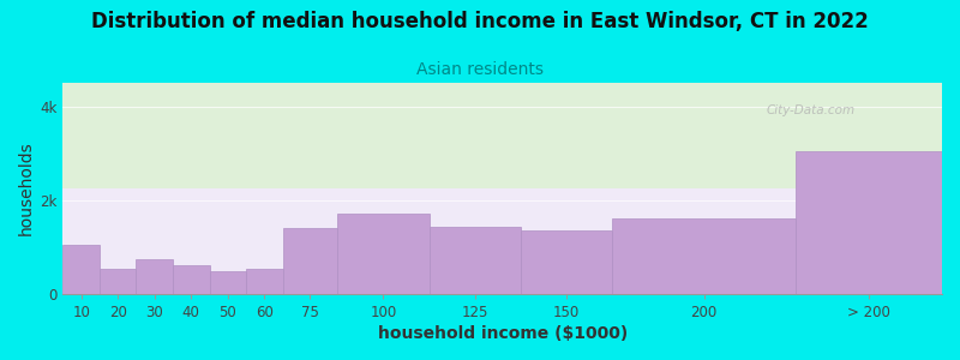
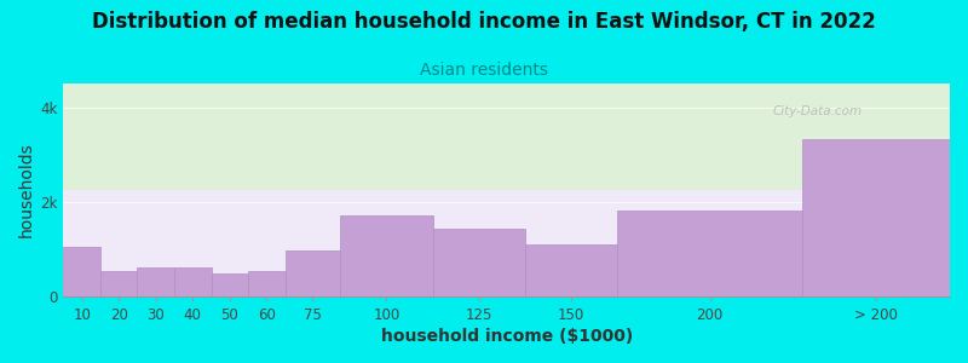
30: 0.75k -> 0.61k
75: 1.40k -> 0.98k
150: 1.35k -> 1.10k
200: 1.60k -> 1.82k
> 200: 3.05k -> 3.32k
